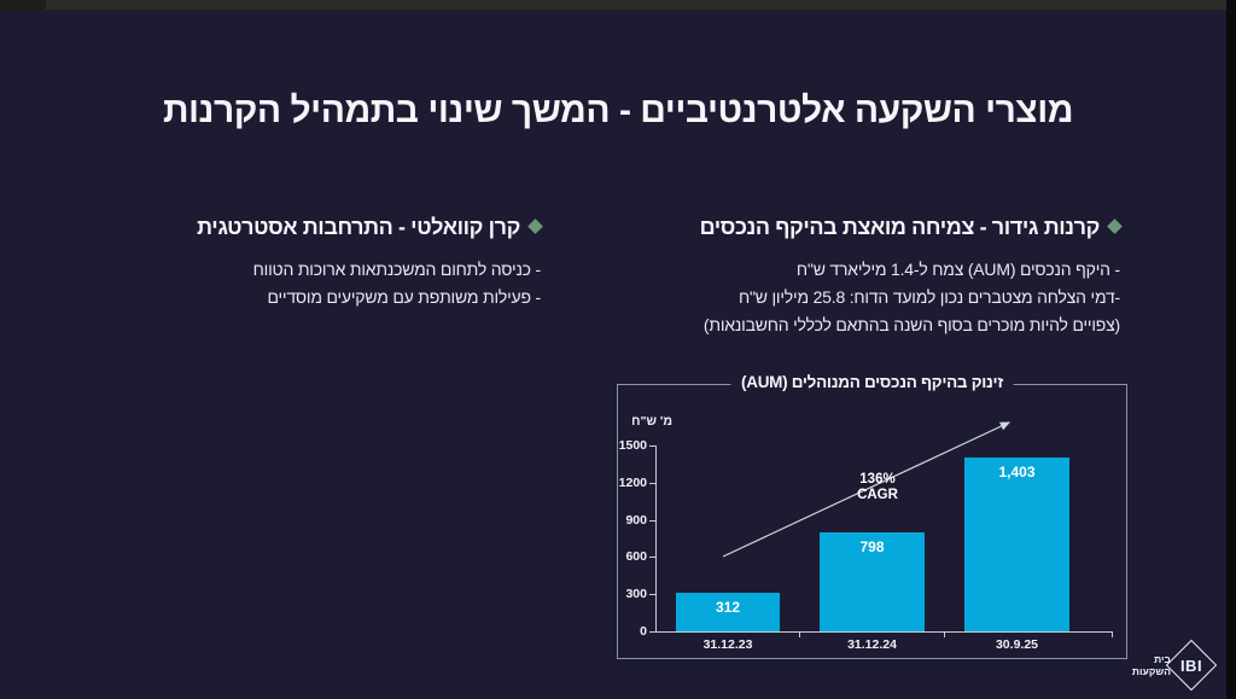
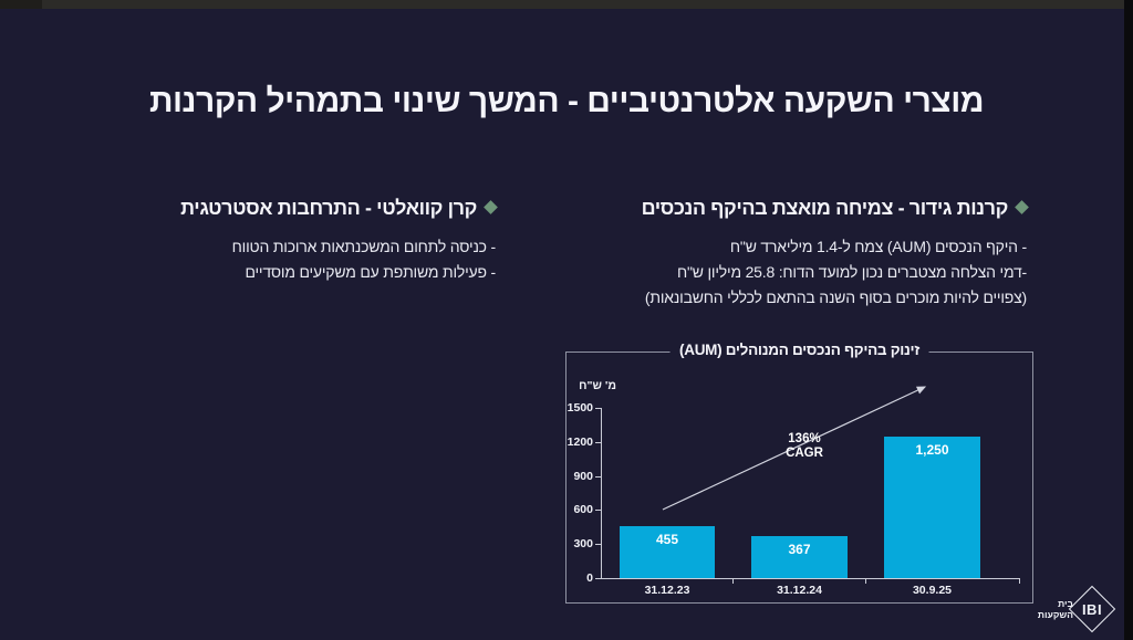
31.12.23: 312 -> 455
31.12.24: 798 -> 367
30.9.25: 1,403 -> 1,250
